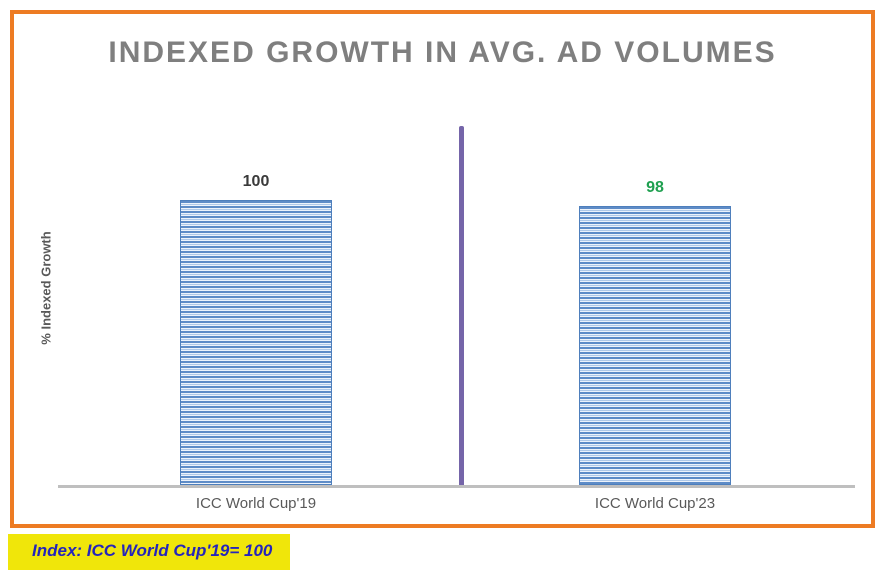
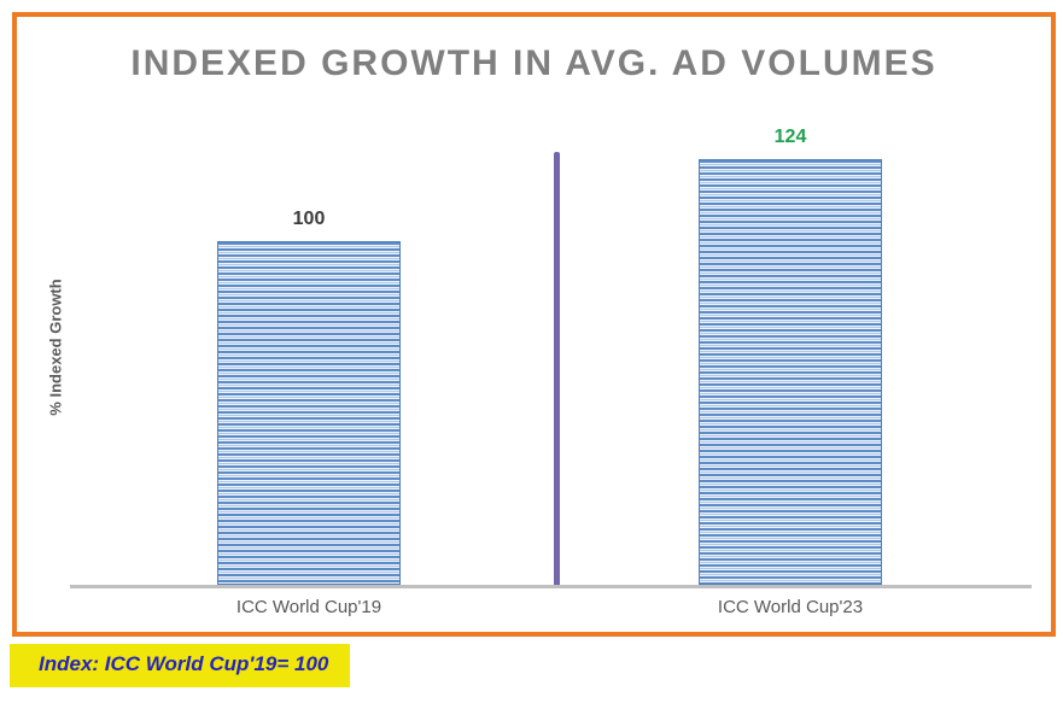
ICC World Cup'23: 98 -> 124
